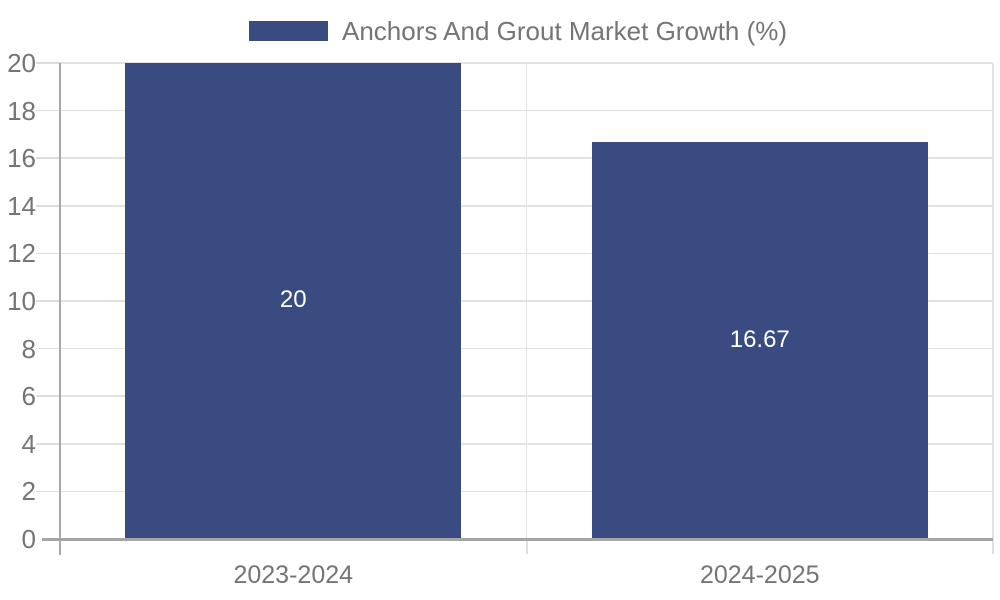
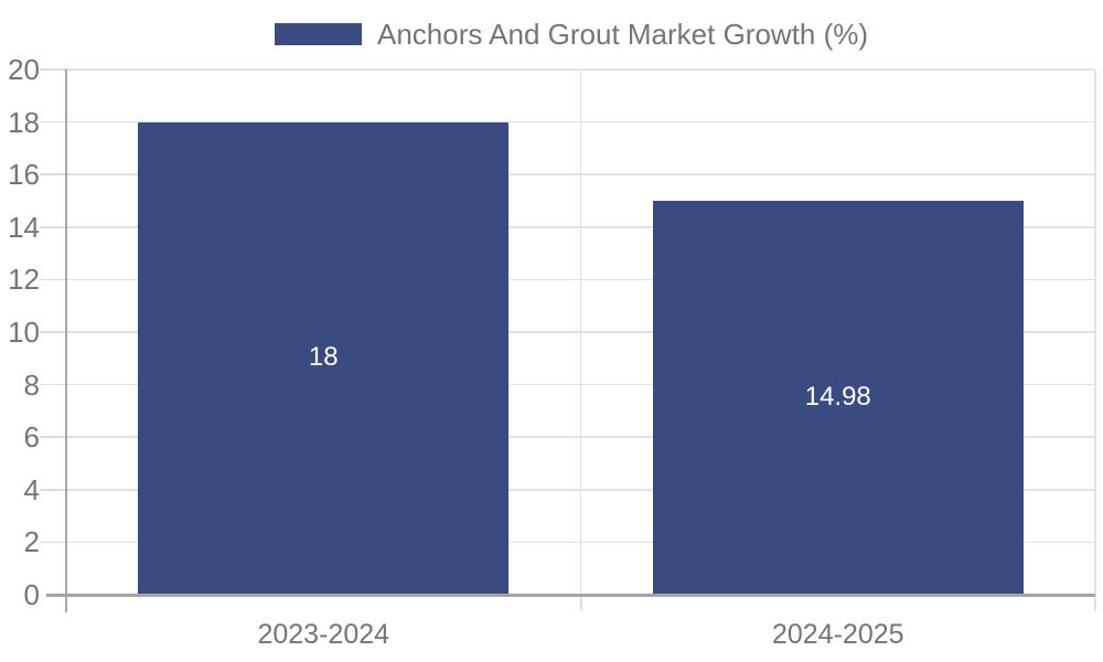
2023-2024: 20 -> 18
2024-2025: 16.67 -> 14.98
